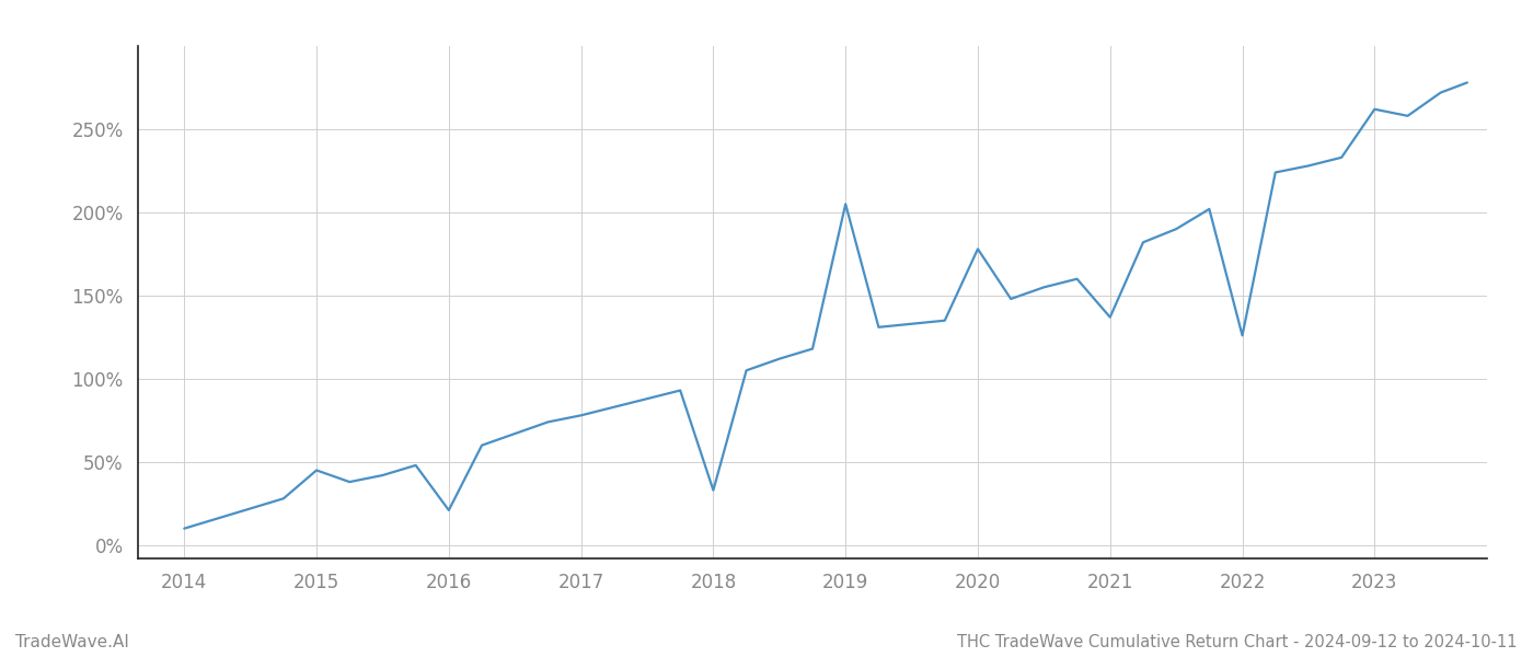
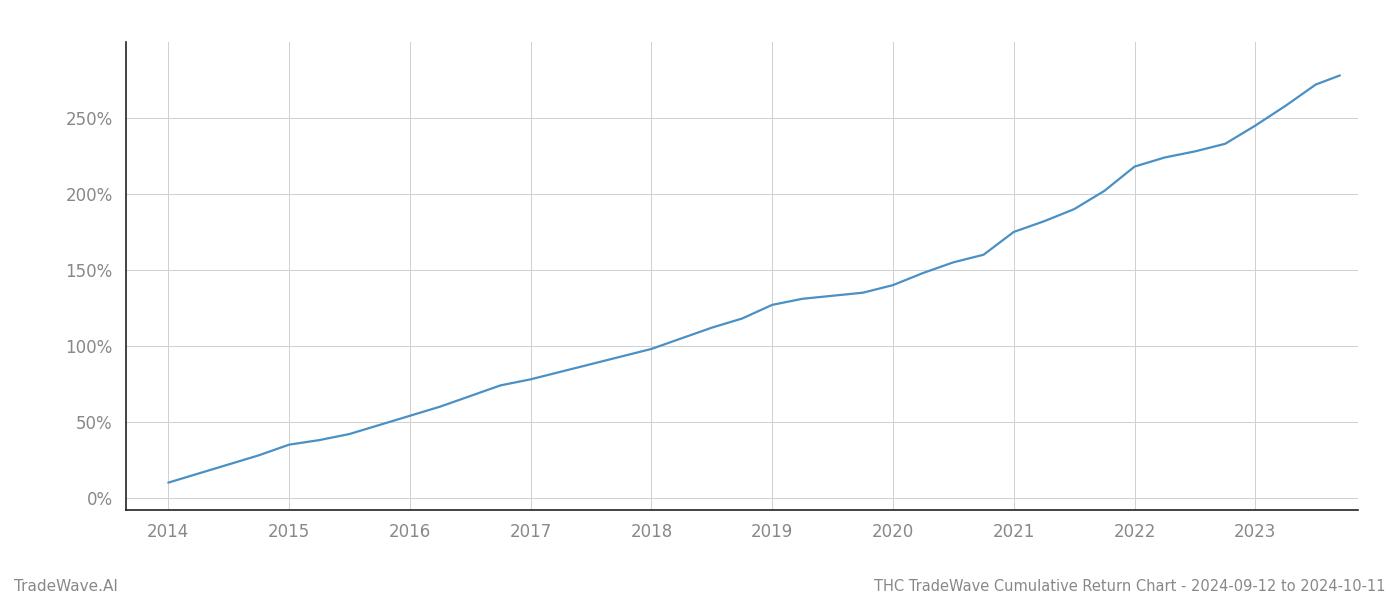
2015: 45% -> 35%
2016: 21% -> 54%
2018: 33% -> 98%
2019: 205% -> 127%
2020: 178% -> 140%
2021: 137% -> 175%
2022: 126% -> 218%
2023: 262% -> 245%
